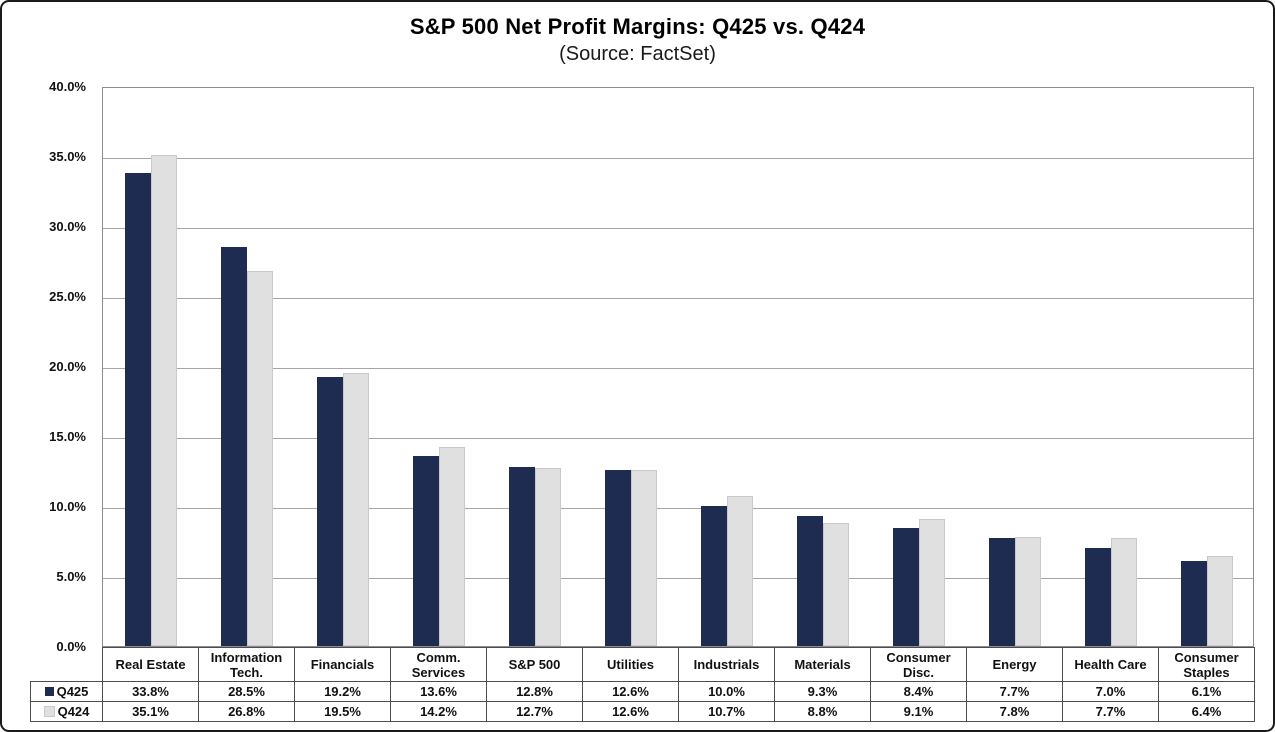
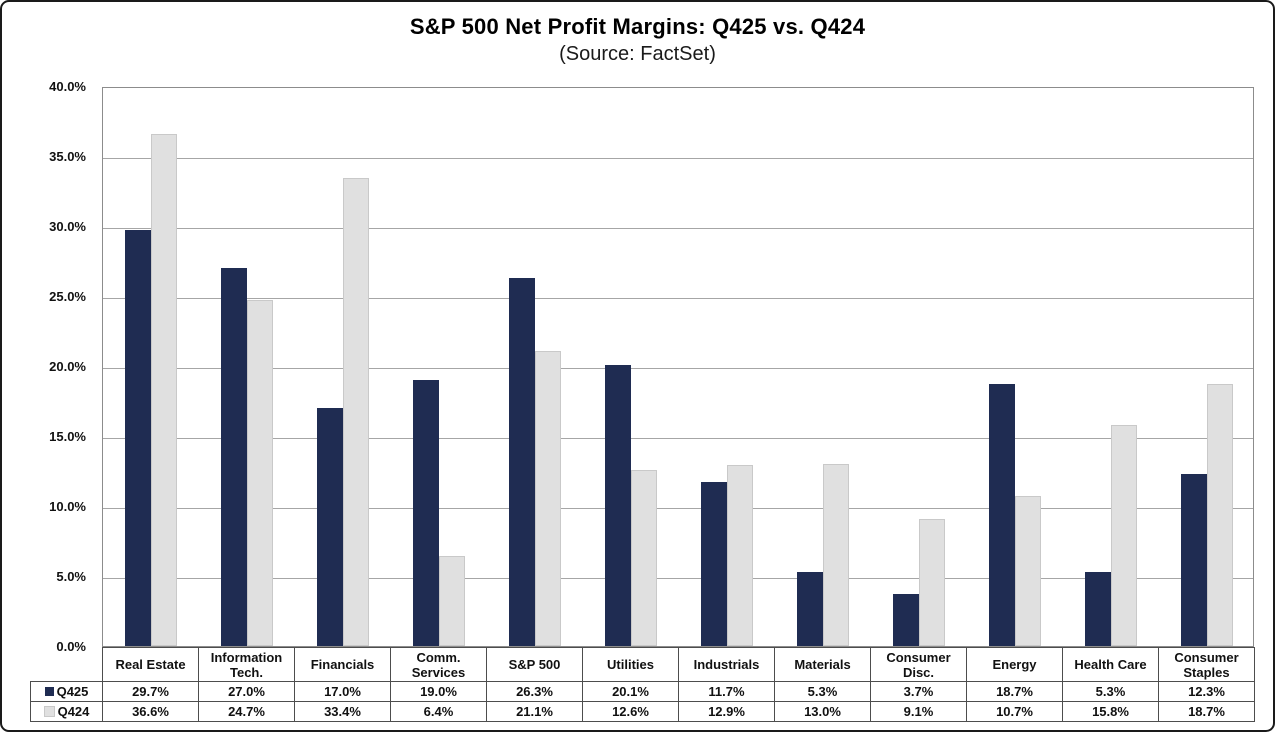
Q425/Real Estate: 33.8% -> 29.7%
Q424/Real Estate: 35.1% -> 36.6%
Q425/Information Tech.: 28.5% -> 27.0%
Q424/Information Tech.: 26.8% -> 24.7%
Q425/Financials: 19.2% -> 17.0%
Q424/Financials: 19.5% -> 33.4%
Q425/Comm. Services: 13.6% -> 19.0%
Q424/Comm. Services: 14.2% -> 6.4%
Q425/S&P 500: 12.8% -> 26.3%
Q424/S&P 500: 12.7% -> 21.1%
Q425/Utilities: 12.6% -> 20.1%
Q425/Industrials: 10.0% -> 11.7%
Q424/Industrials: 10.7% -> 12.9%
Q425/Materials: 9.3% -> 5.3%
Q424/Materials: 8.8% -> 13.0%
Q425/Consumer Disc.: 8.4% -> 3.7%
Q425/Energy: 7.7% -> 18.7%
Q424/Energy: 7.8% -> 10.7%
Q425/Health Care: 7.0% -> 5.3%
Q424/Health Care: 7.7% -> 15.8%
Q425/Consumer Staples: 6.1% -> 12.3%
Q424/Consumer Staples: 6.4% -> 18.7%
